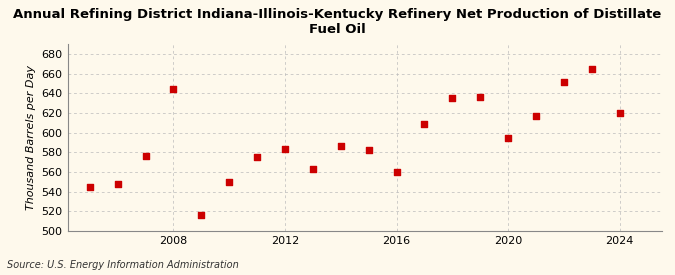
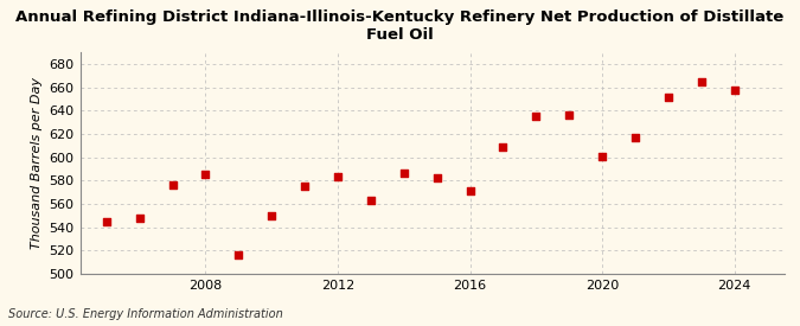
2008: 644 -> 585
2016: 560 -> 571
2020: 594 -> 601
2024: 620 -> 657
